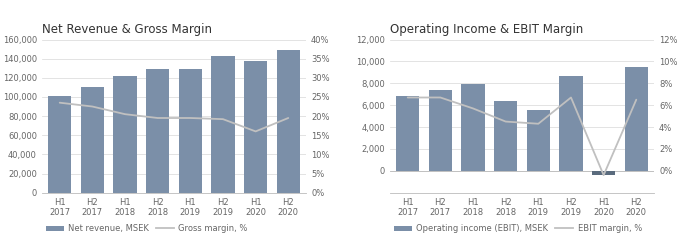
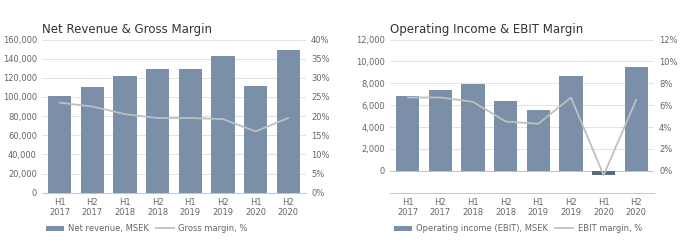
Net Revenue & Gross Margin/Net revenue, MSEK/H1 2020: 138,000 -> 111,000
Operating Income & EBIT Margin/EBIT margin, %/H1 2018: 5.7% -> 6.3%
